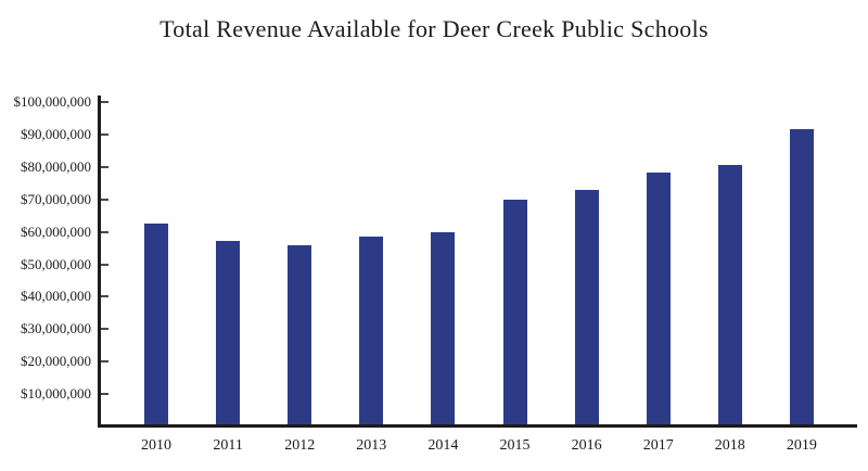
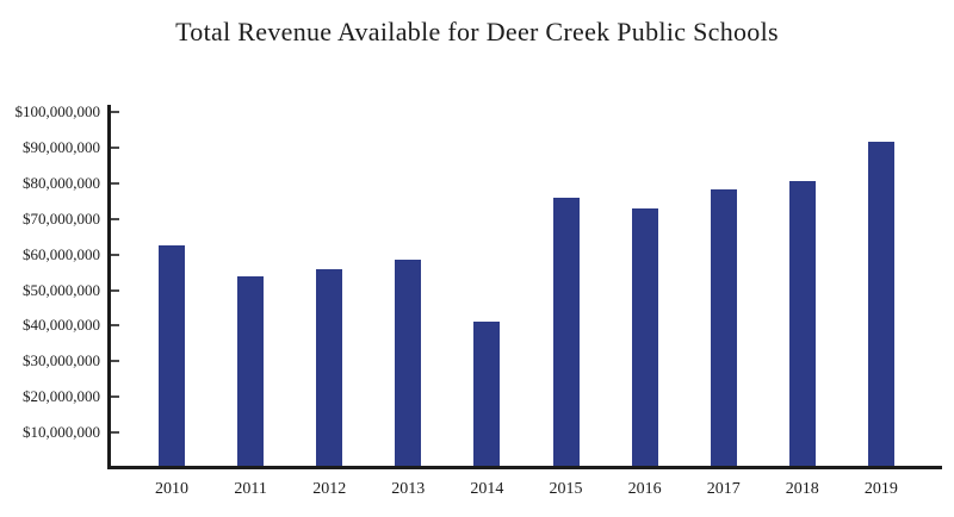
2011: $57000000 -> $54000000
2014: $60000000 -> $41000000
2015: $70000000 -> $76000000
